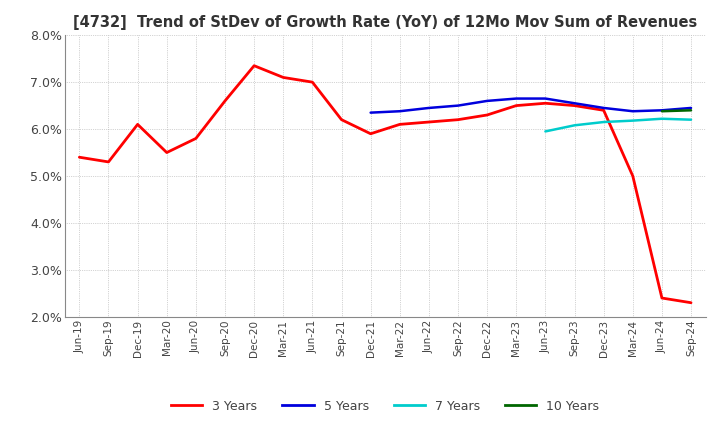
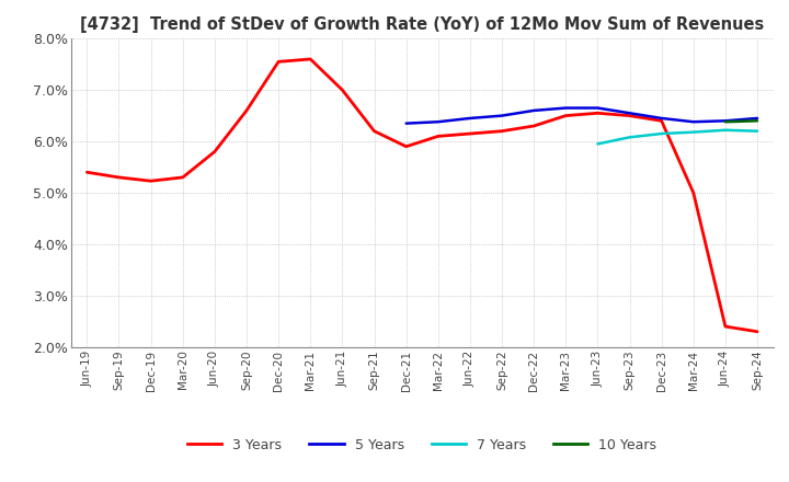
3 Years/Dec-19: 6.10% -> 5.23%
3 Years/Mar-20: 5.50% -> 5.30%
3 Years/Dec-20: 7.35% -> 7.55%
3 Years/Mar-21: 7.10% -> 7.60%
